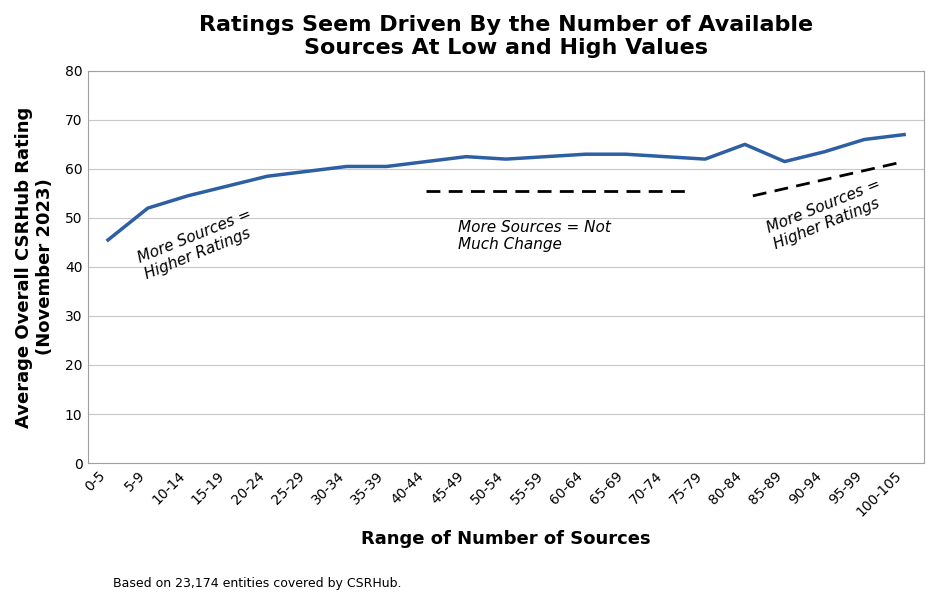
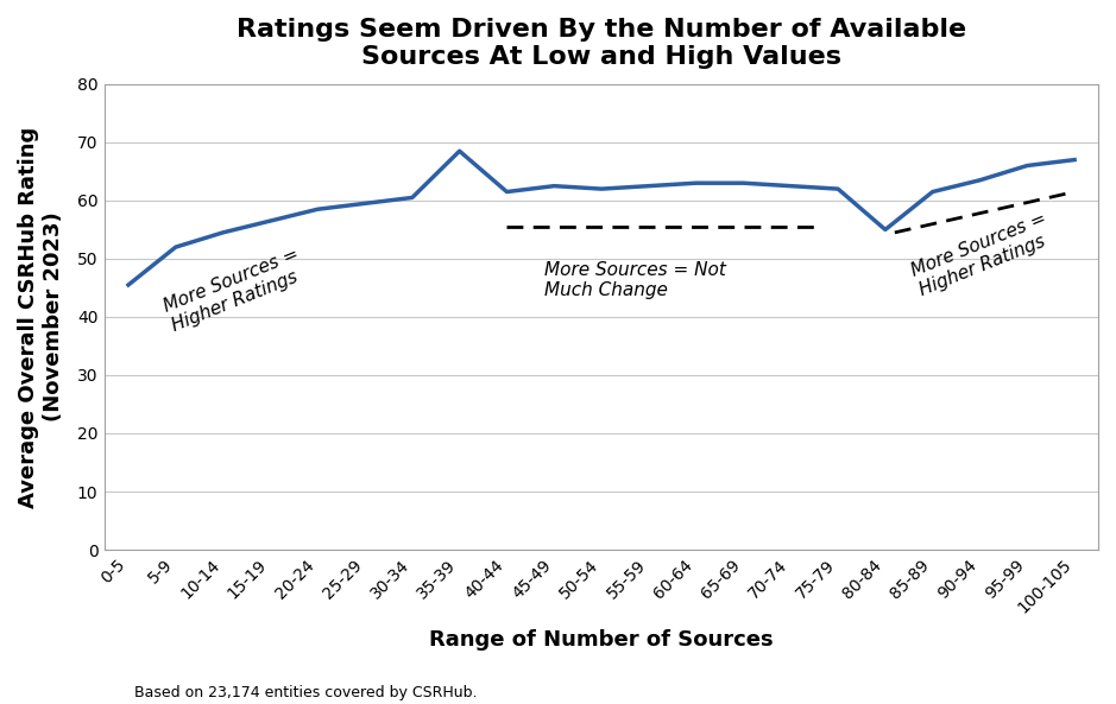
35-39: 60.5 -> 68.5
80-84: 65.0 -> 55.0
